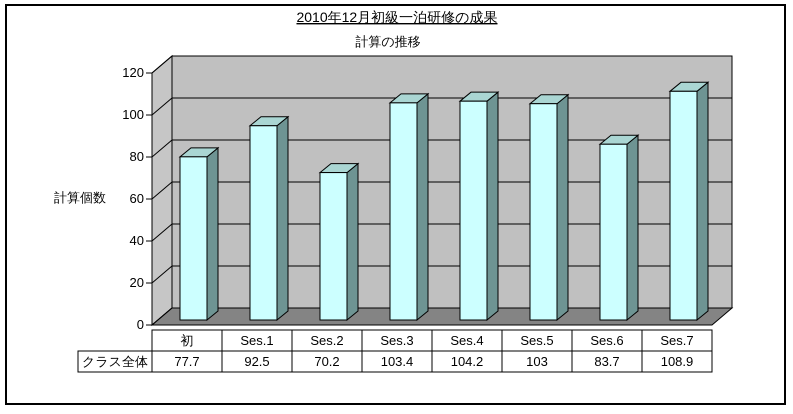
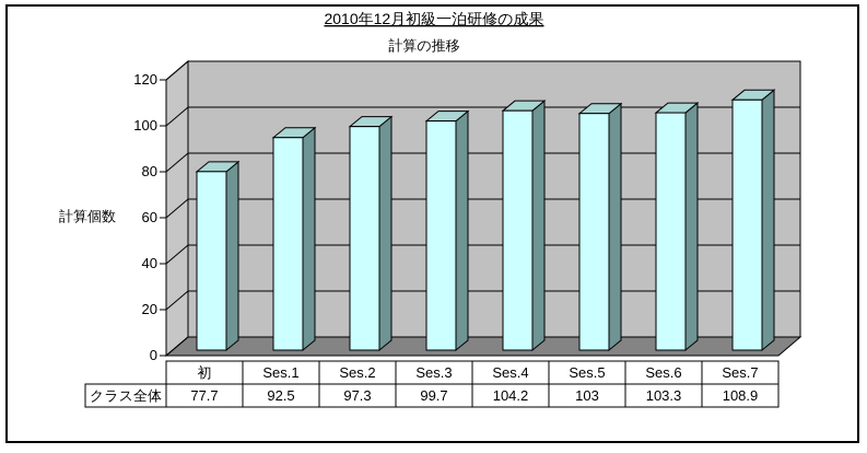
Ses.2: 70.2 -> 97.3
Ses.3: 103.4 -> 99.7
Ses.6: 83.7 -> 103.3
